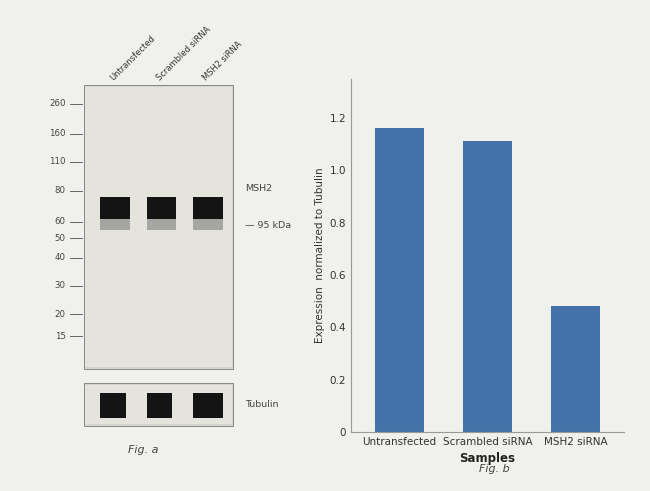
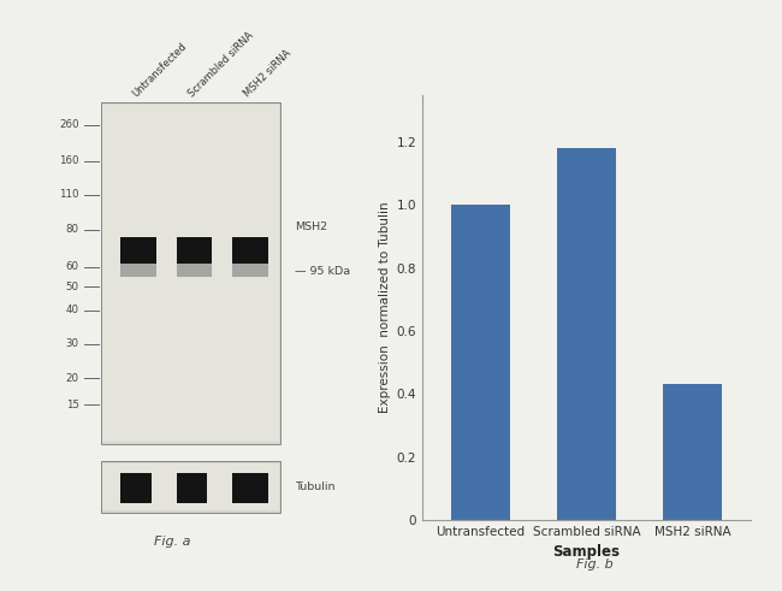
Untransfected: 1.16 -> 1.00
Scrambled siRNA: 1.11 -> 1.18
MSH2 siRNA: 0.48 -> 0.43
